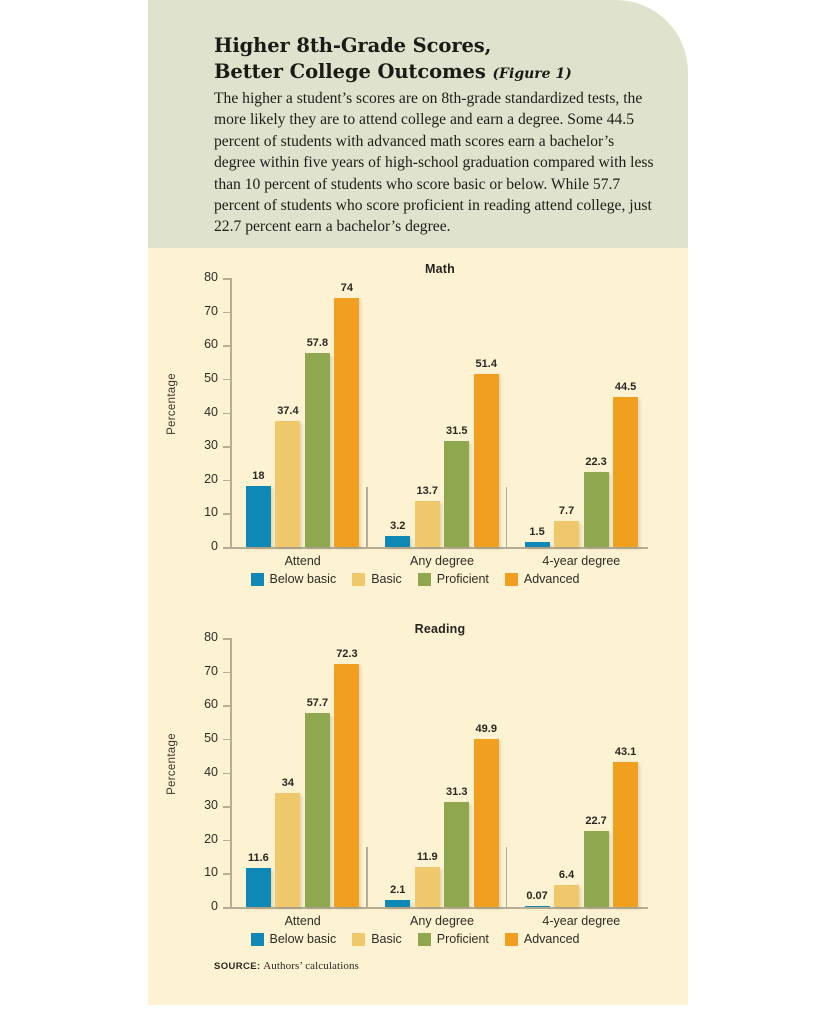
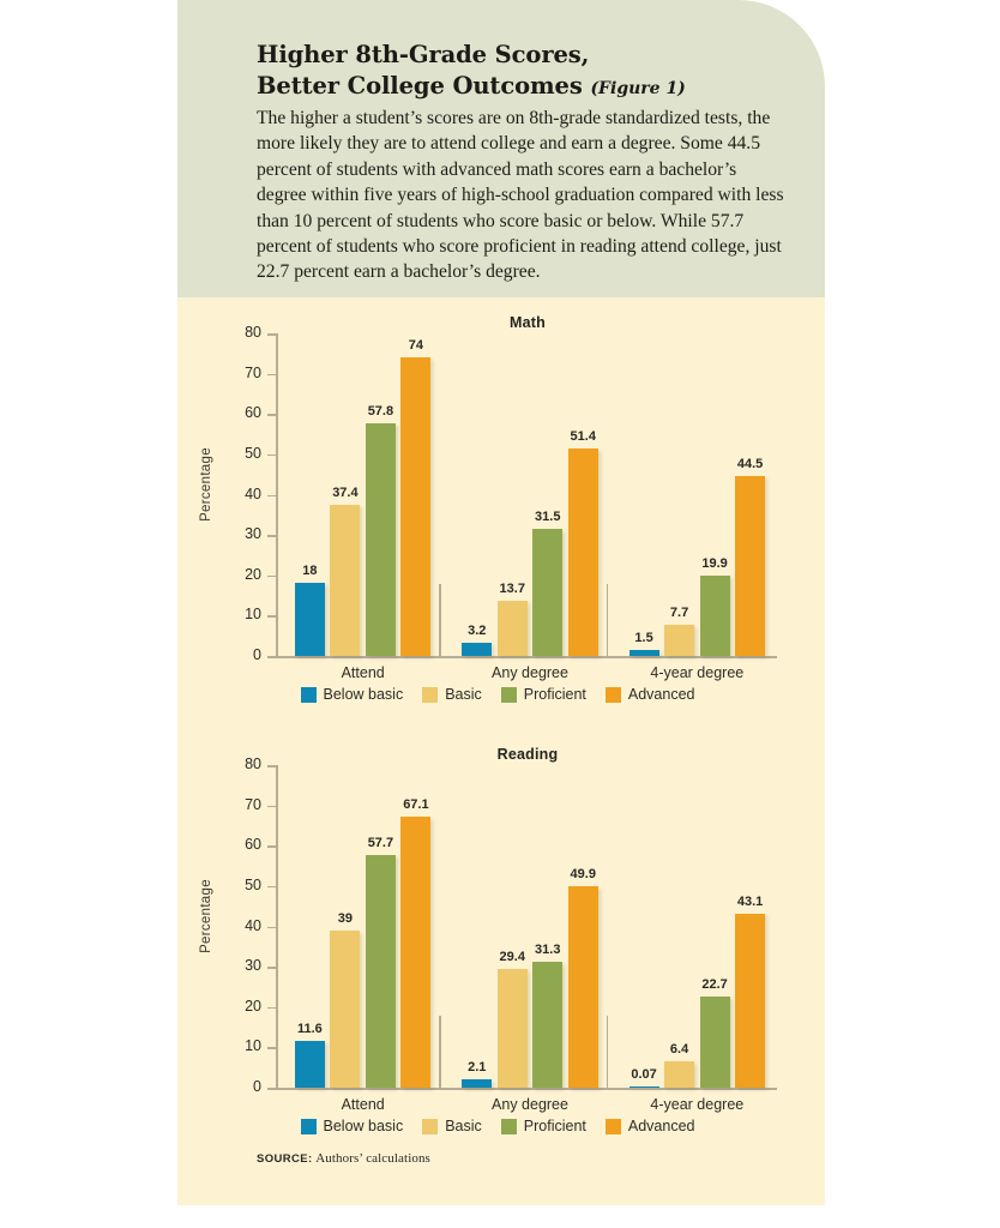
Math/Proficient/4-year degree: 22.3 -> 19.9
Reading/Basic/Attend: 34 -> 39
Reading/Advanced/Attend: 72.3 -> 67.1
Reading/Basic/Any degree: 11.9 -> 29.4
